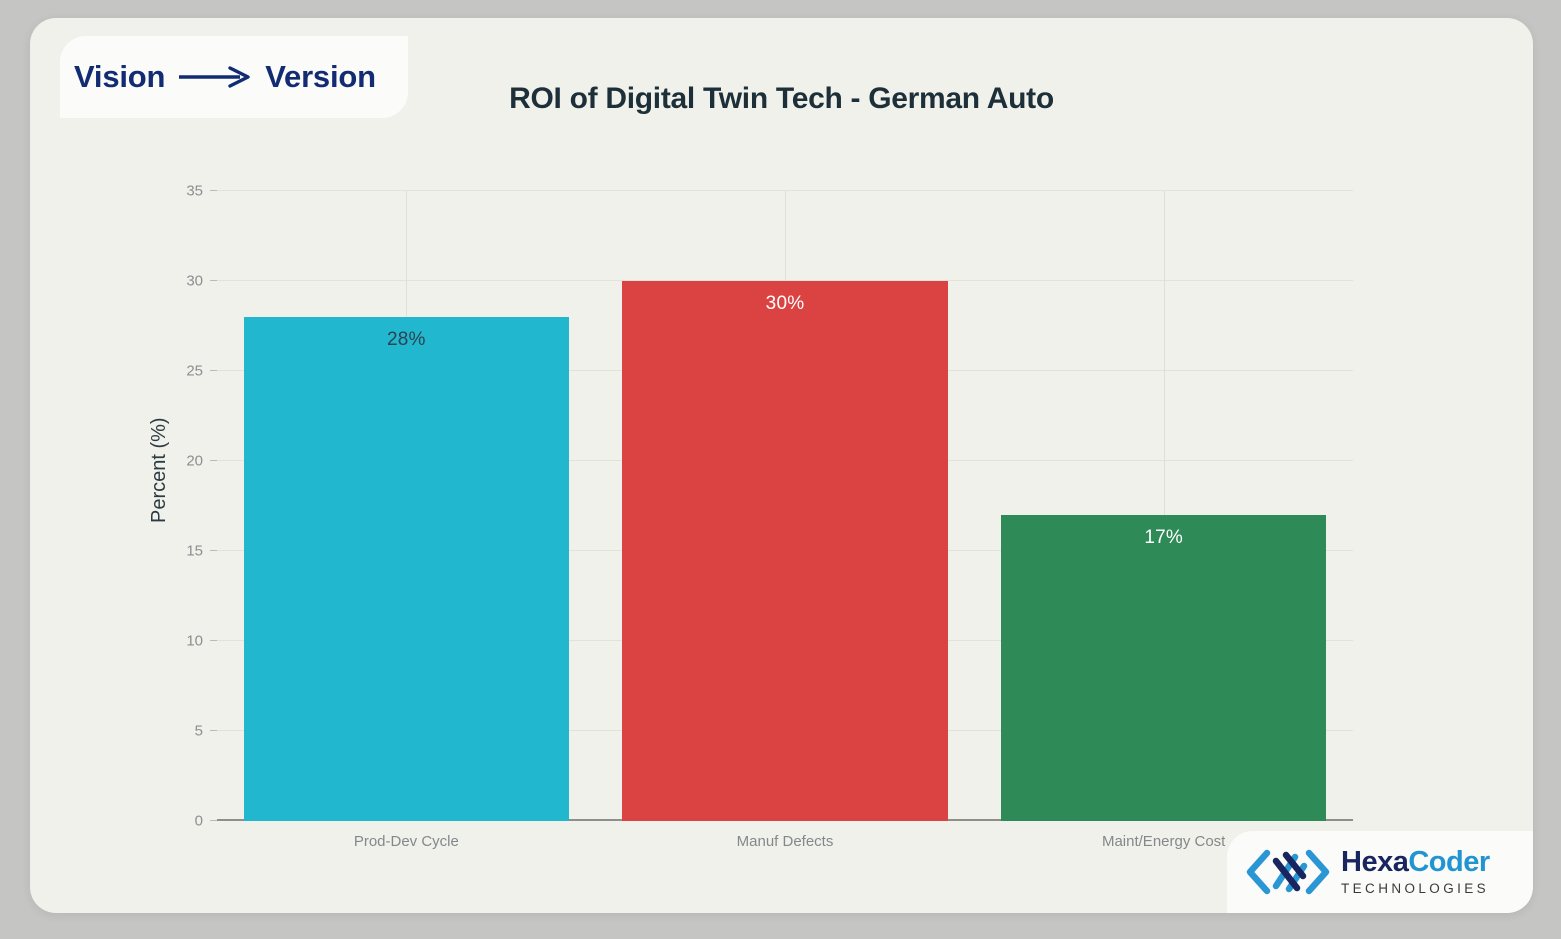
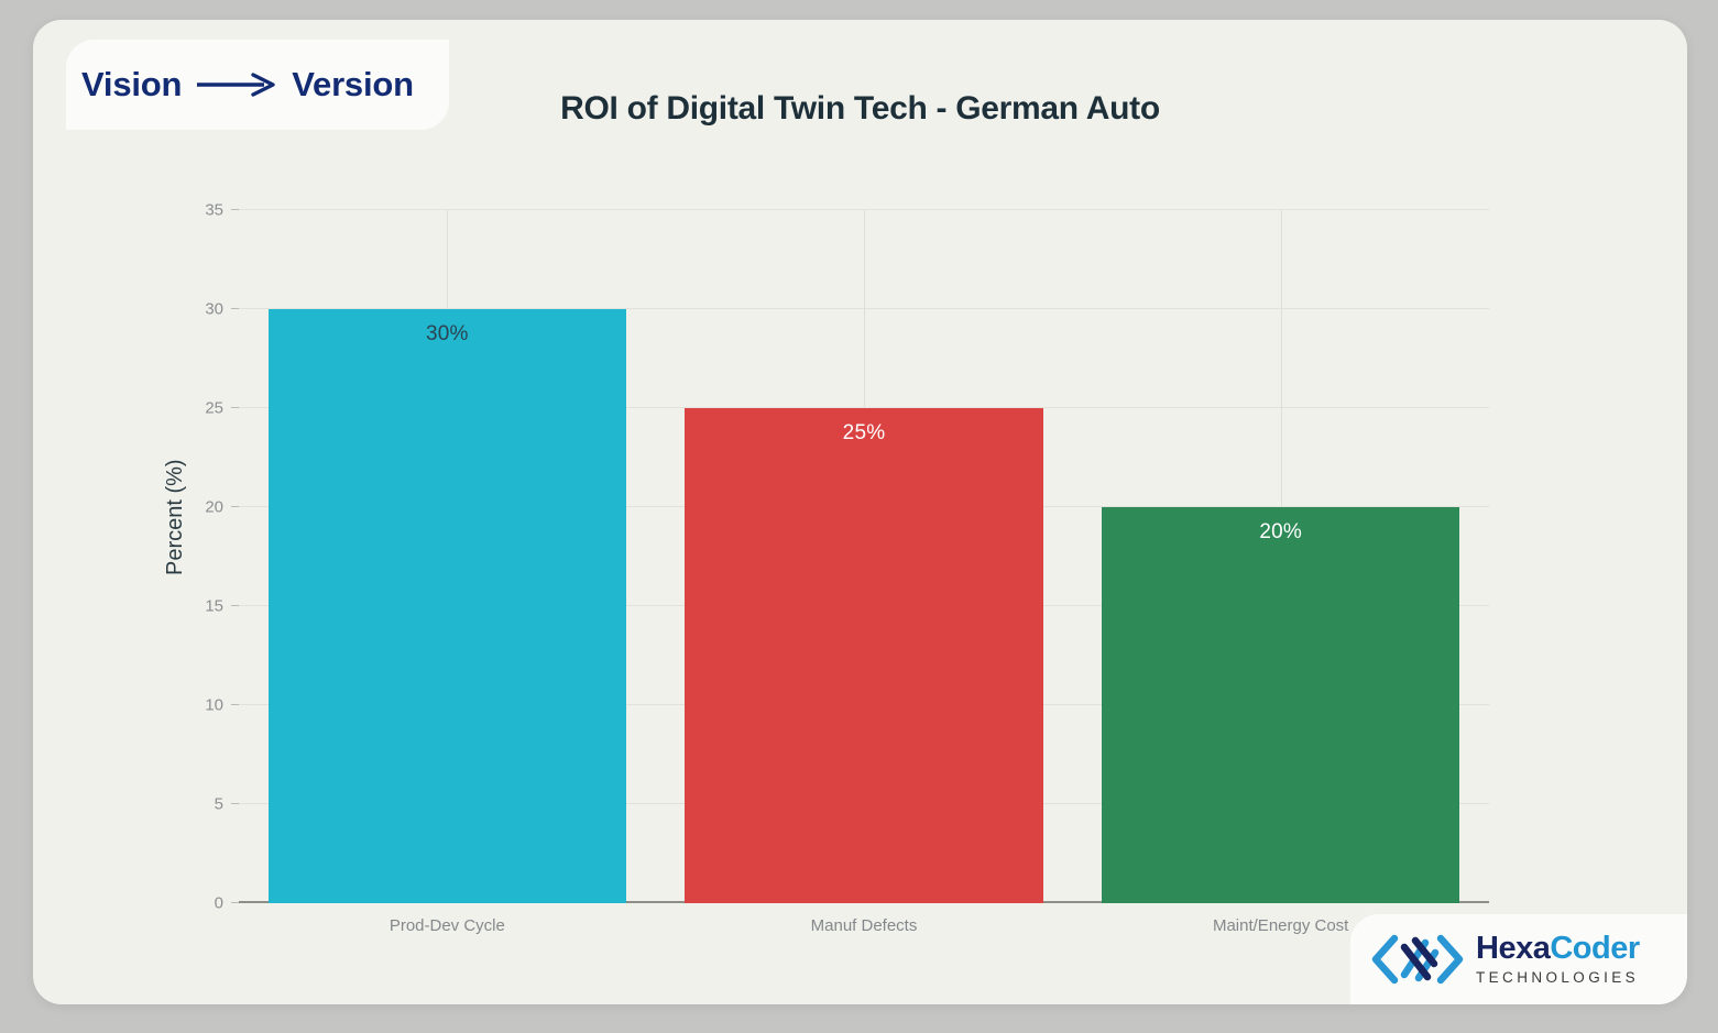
Prod-Dev Cycle: 28% -> 30%
Manuf Defects: 30% -> 25%
Maint/Energy Cost: 17% -> 20%
